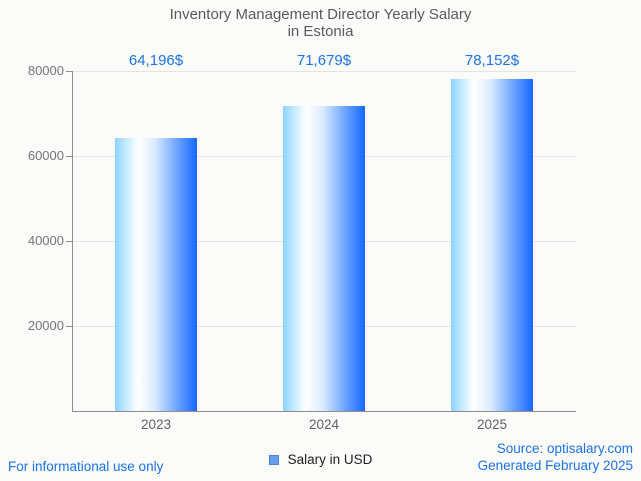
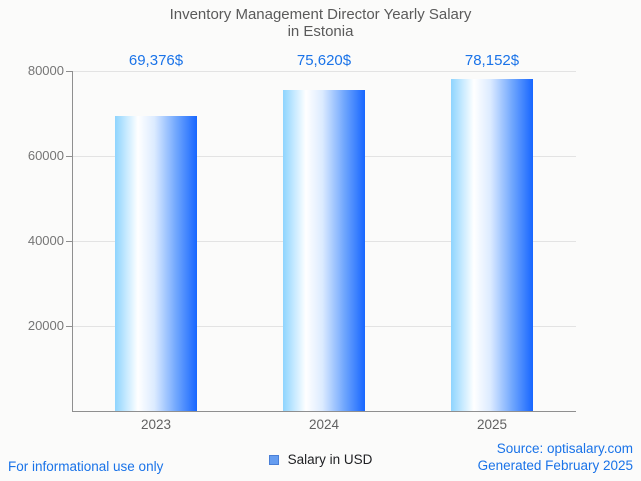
2023: 64,196 -> 69,376
2024: 71,679 -> 75,620
